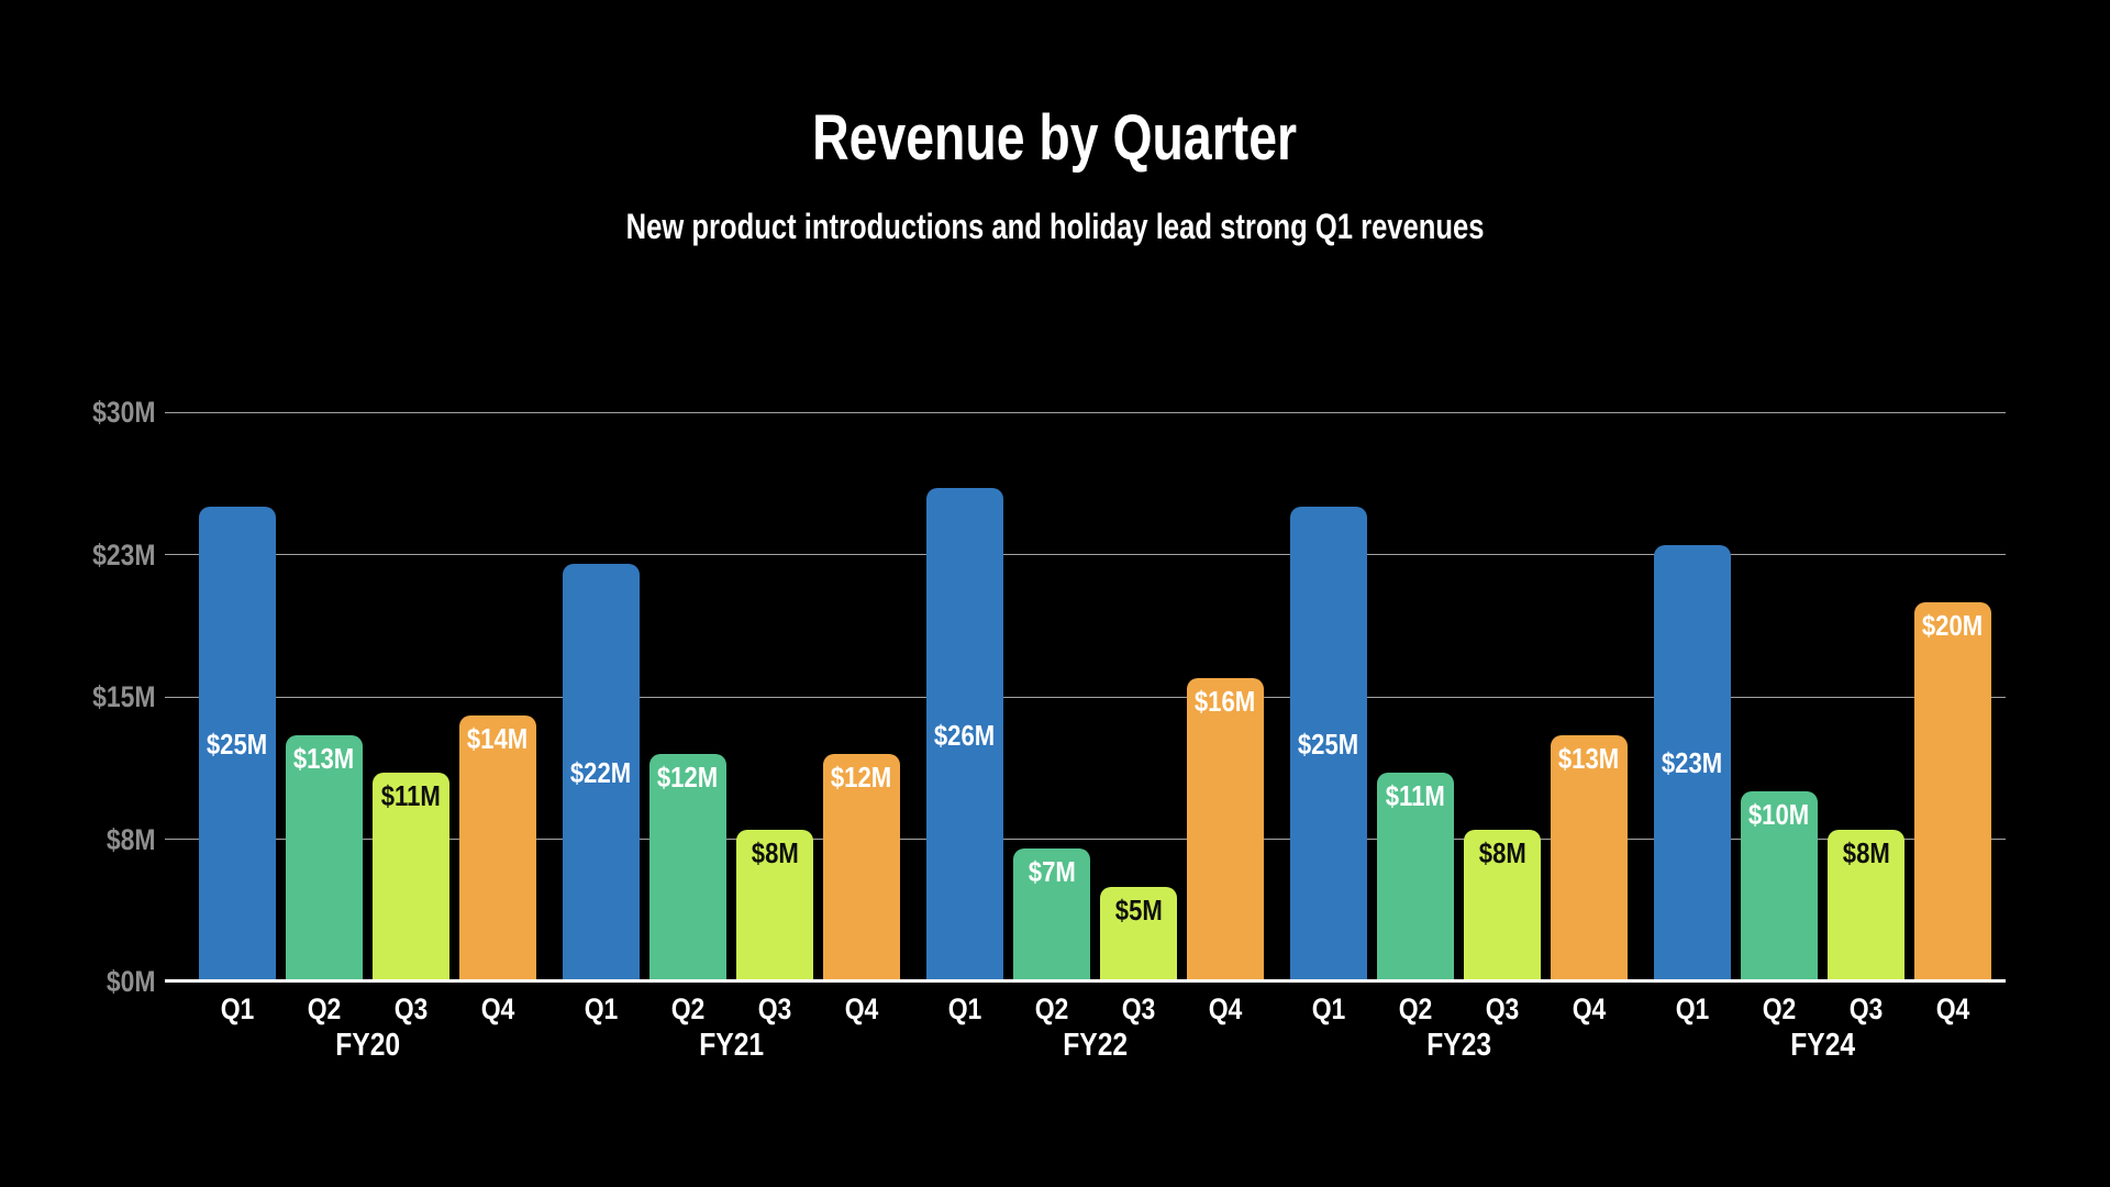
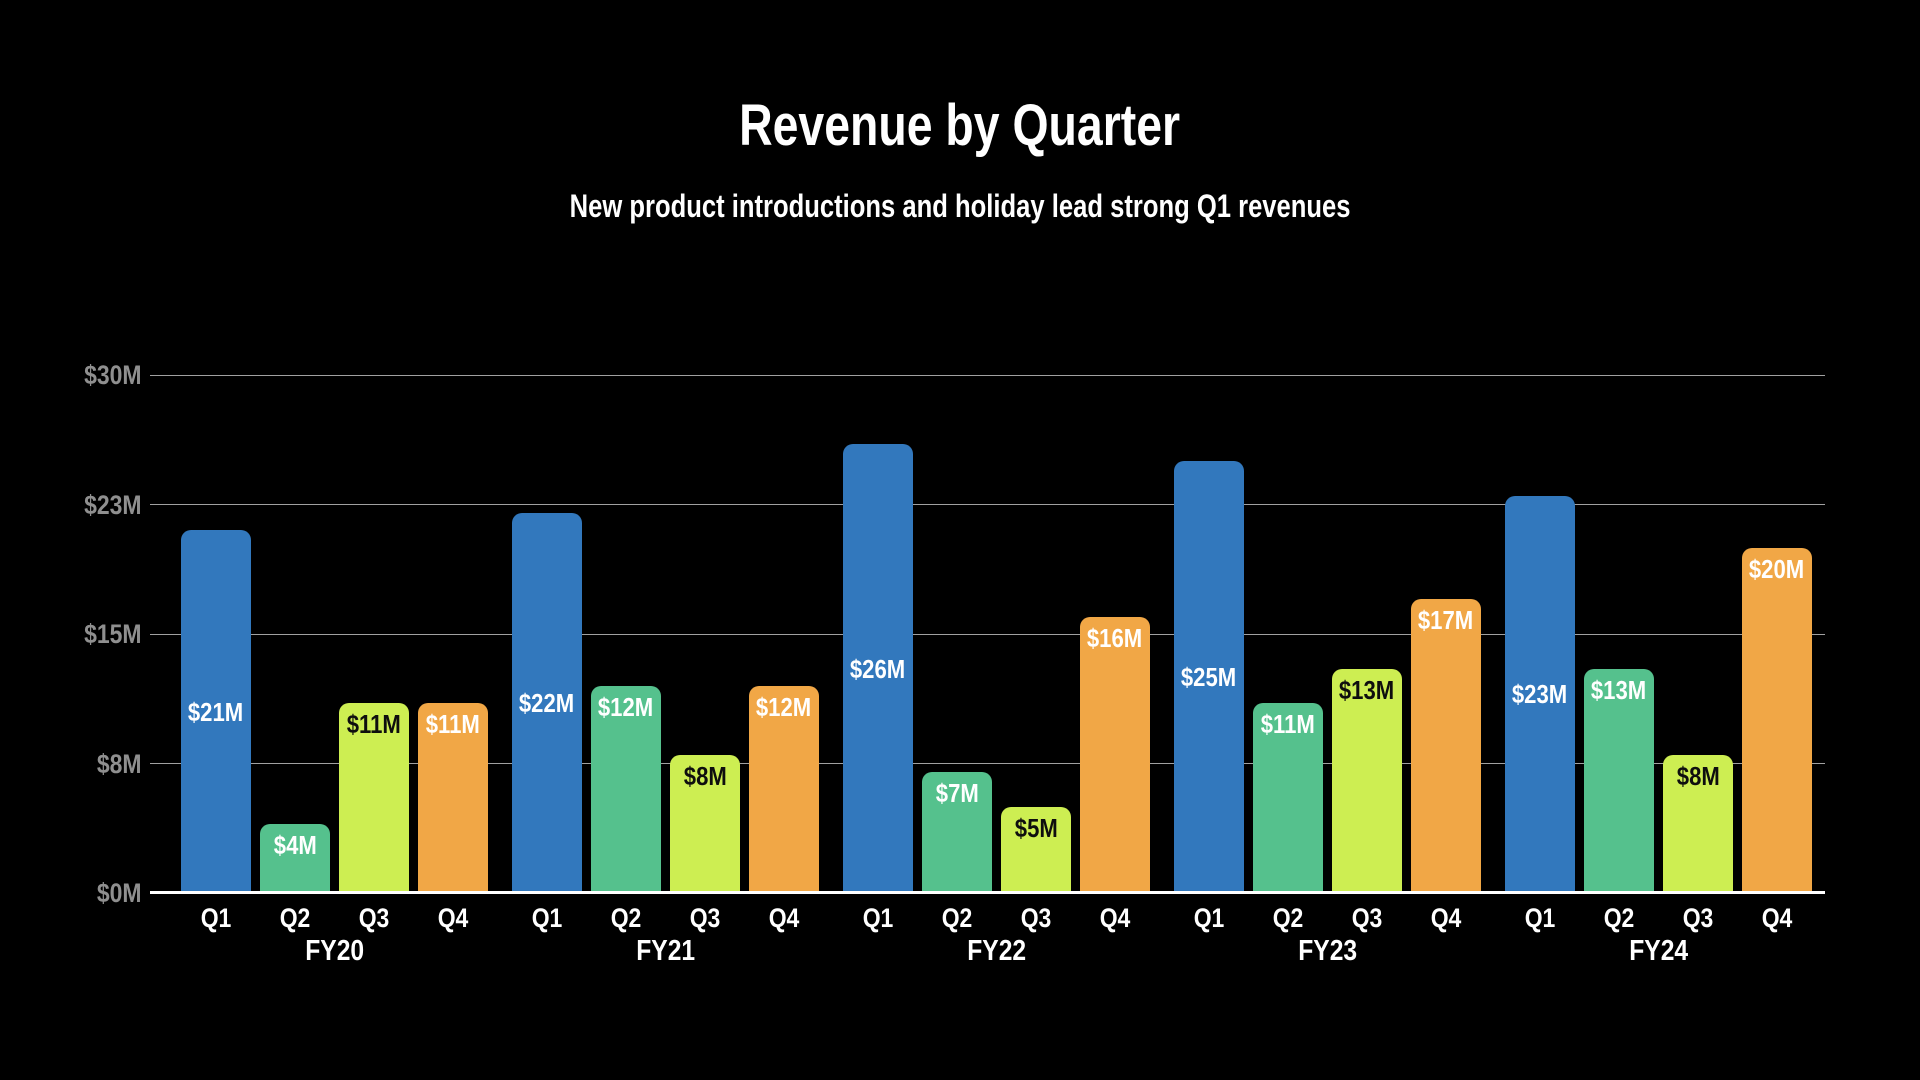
Q1/FY20: $25M -> $21M
Q2/FY20: $13M -> $4M
Q4/FY20: $14M -> $11M
Q3/FY23: $8M -> $13M
Q4/FY23: $13M -> $17M
Q2/FY24: $10M -> $13M
